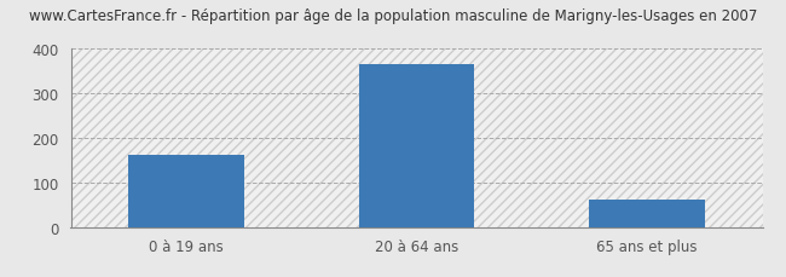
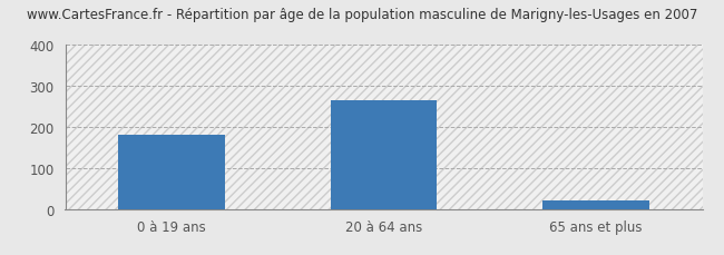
0 à 19 ans: 163 -> 180
20 à 64 ans: 365 -> 265
65 ans et plus: 62 -> 20
